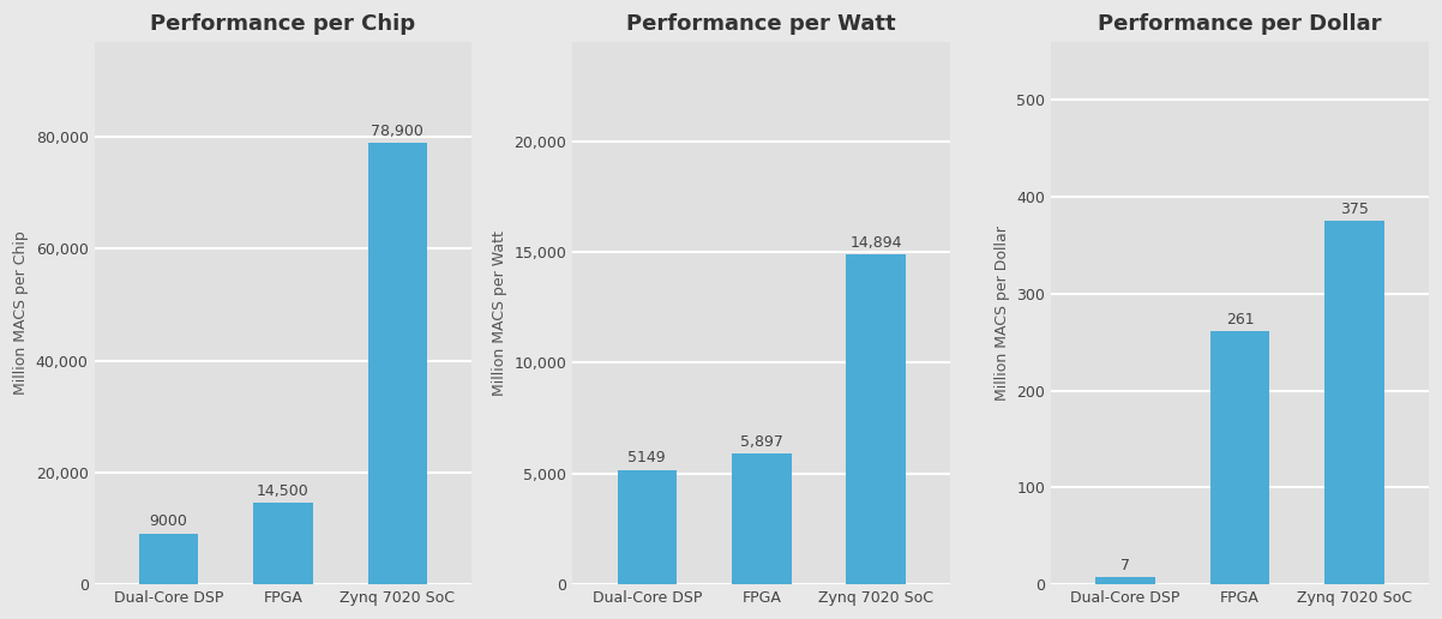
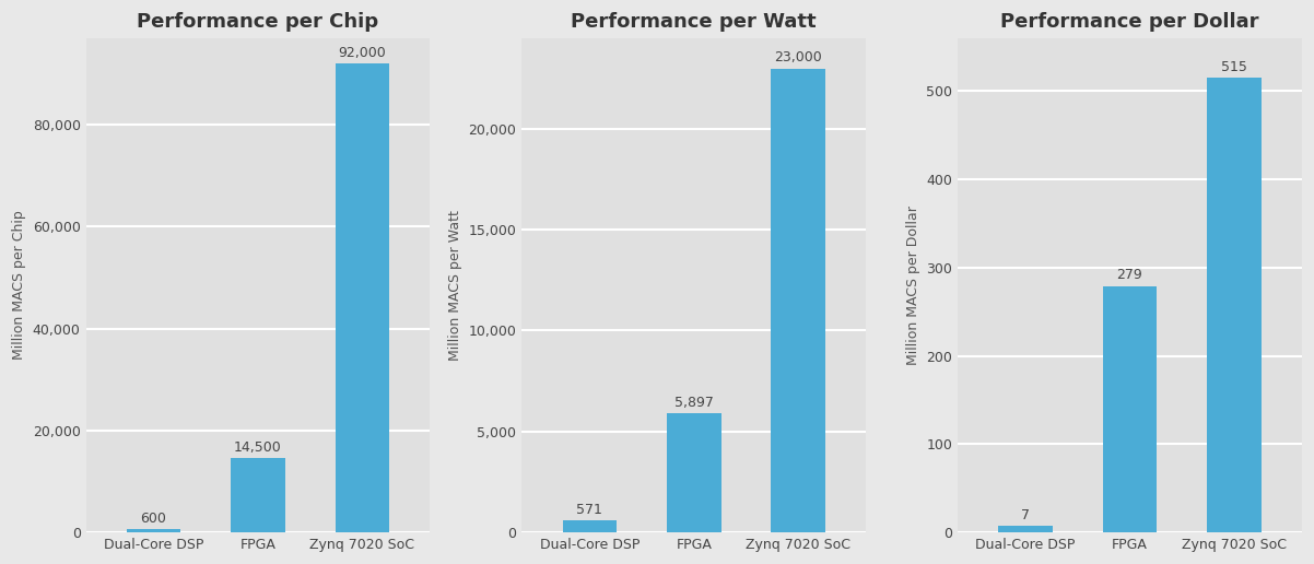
Performance per Chip/Dual-Core DSP: 9000 -> 600
Performance per Chip/Zynq 7020 SoC: 78,900 -> 92,000
Performance per Watt/Dual-Core DSP: 5149 -> 571
Performance per Watt/Zynq 7020 SoC: 14,894 -> 23,000
Performance per Dollar/FPGA: 261 -> 279
Performance per Dollar/Zynq 7020 SoC: 375 -> 515
